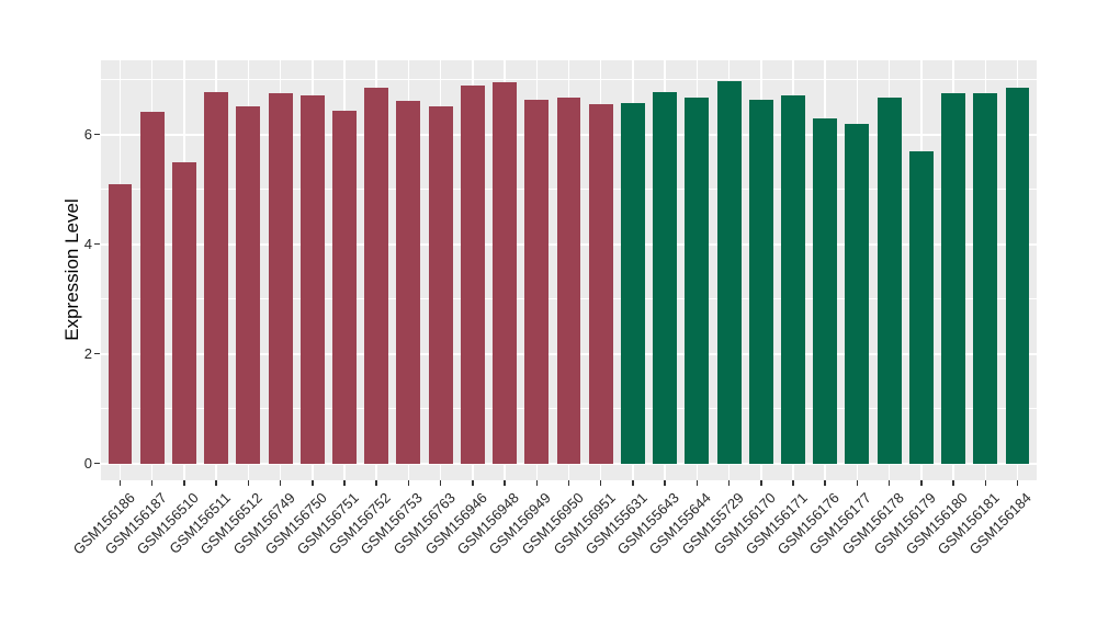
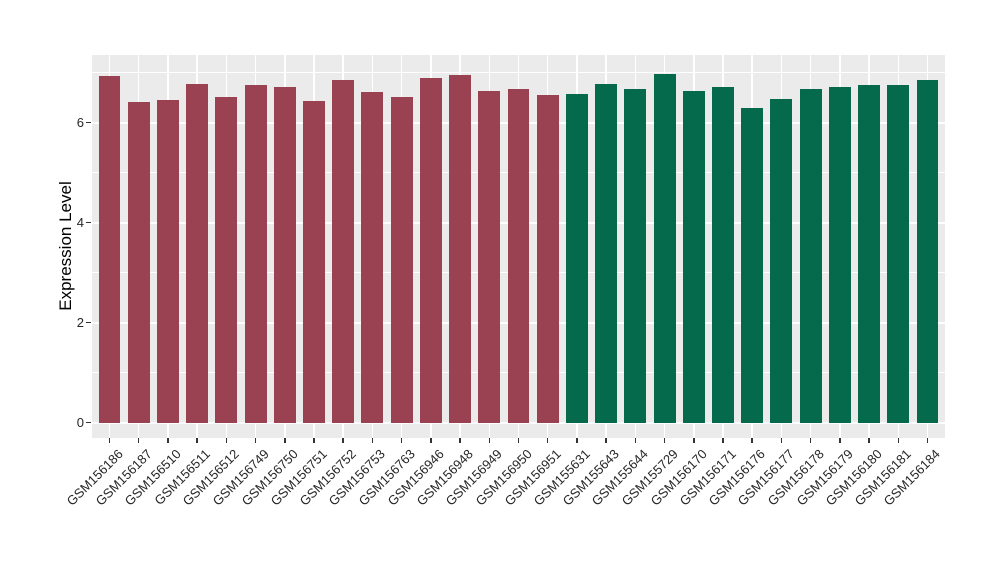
GSM156186: 5.1 -> 6.9
GSM156510: 5.5 -> 6.5
GSM156177: 6.2 -> 6.5
GSM156179: 5.7 -> 6.7
